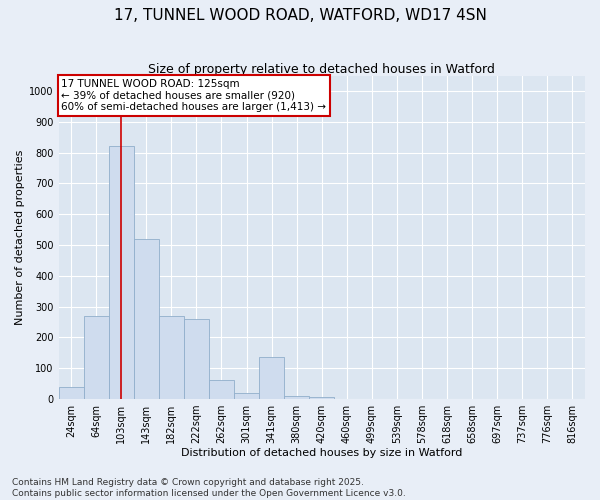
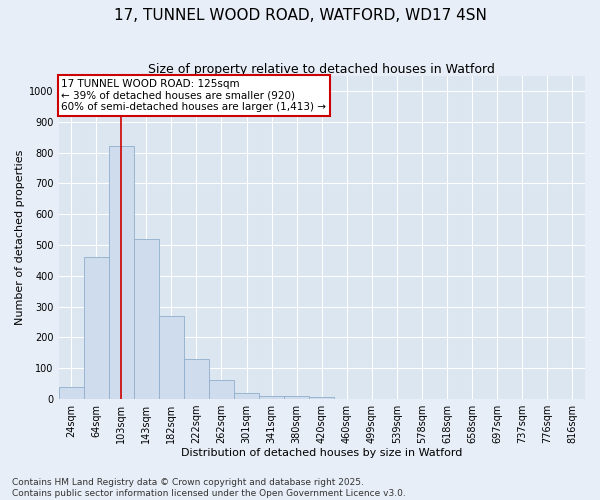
64sqm: 270 -> 460
222sqm: 260 -> 130
341sqm: 135 -> 10
